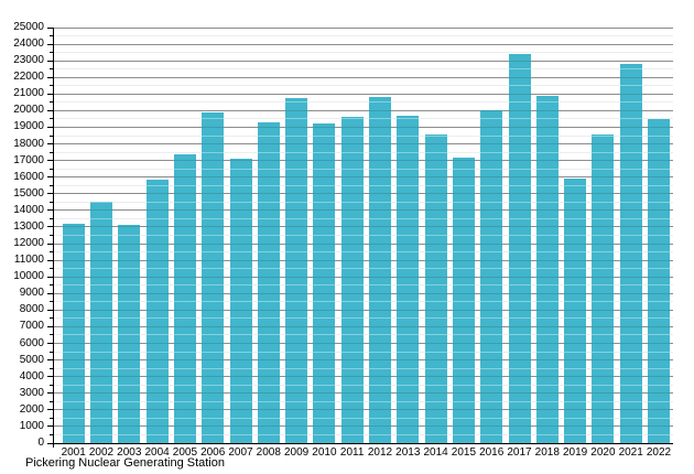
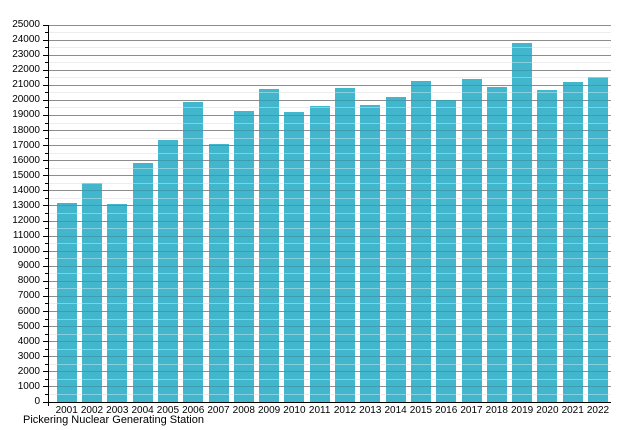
2014: 18600 -> 20200
2015: 17200 -> 21300
2017: 23400 -> 21400
2019: 15900 -> 23800
2020: 18600 -> 20700
2021: 22800 -> 21200
2022: 19500 -> 21600
